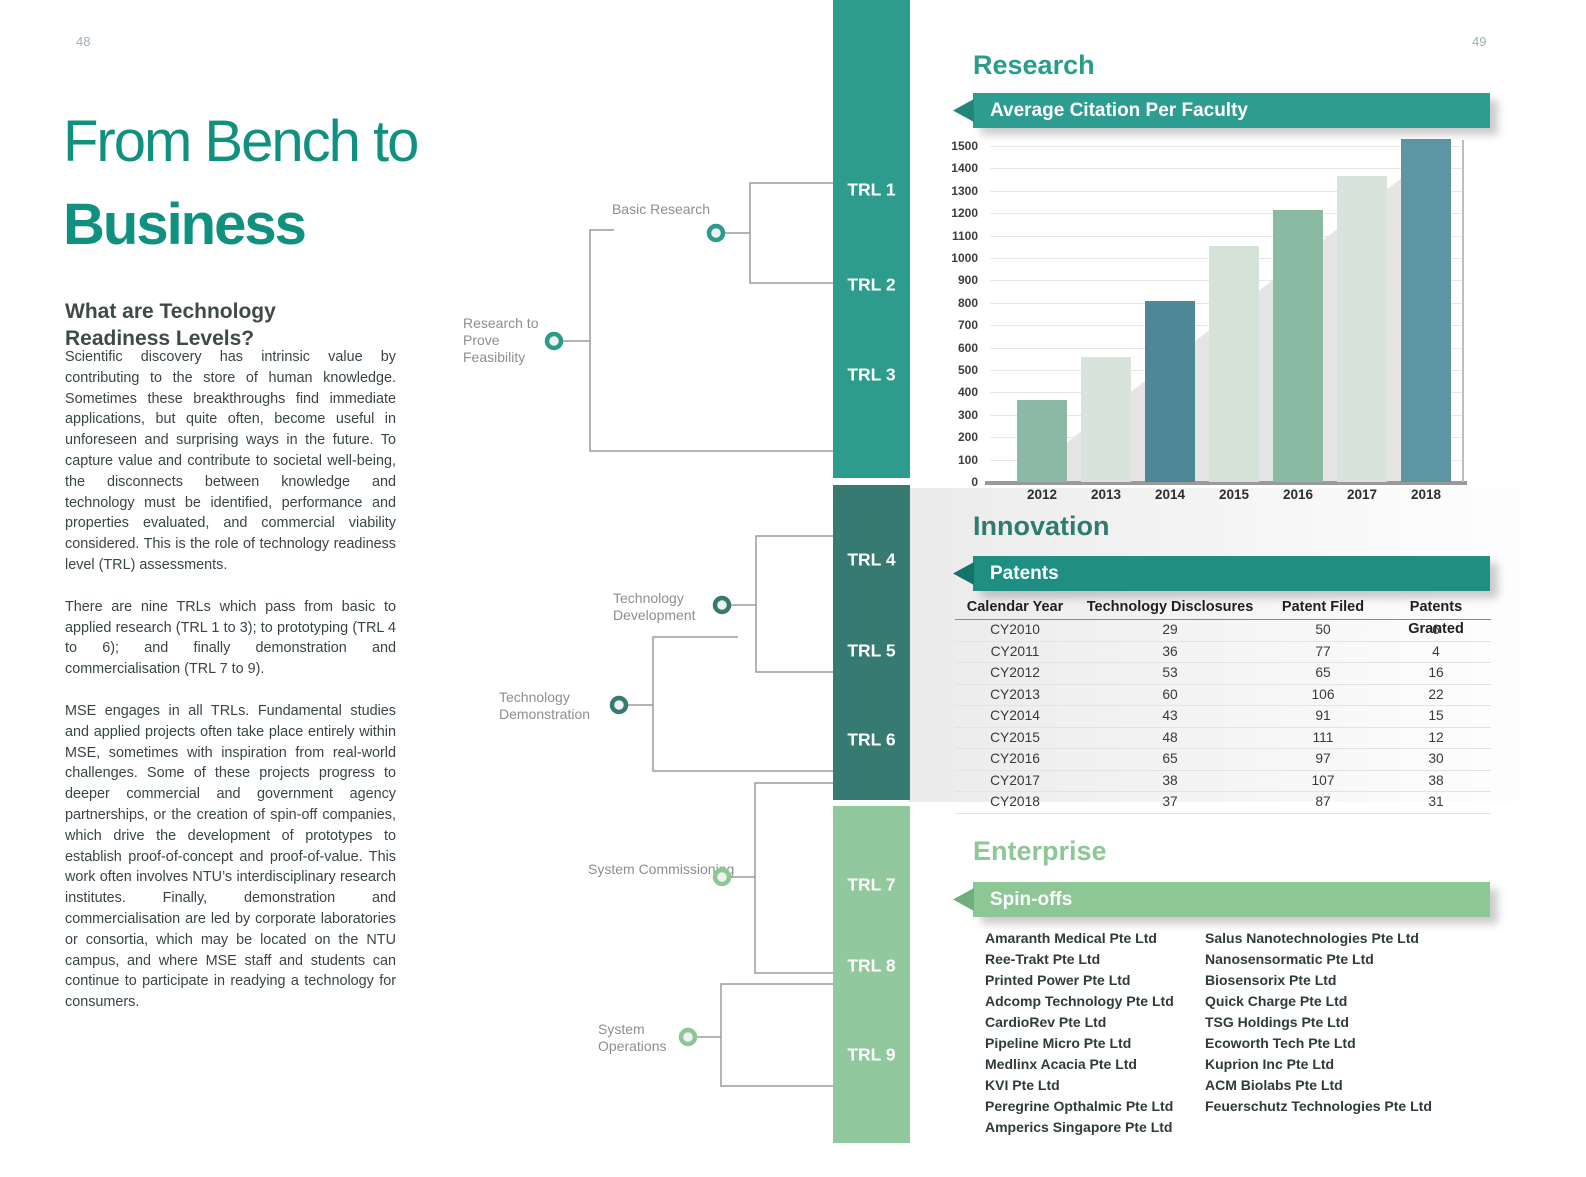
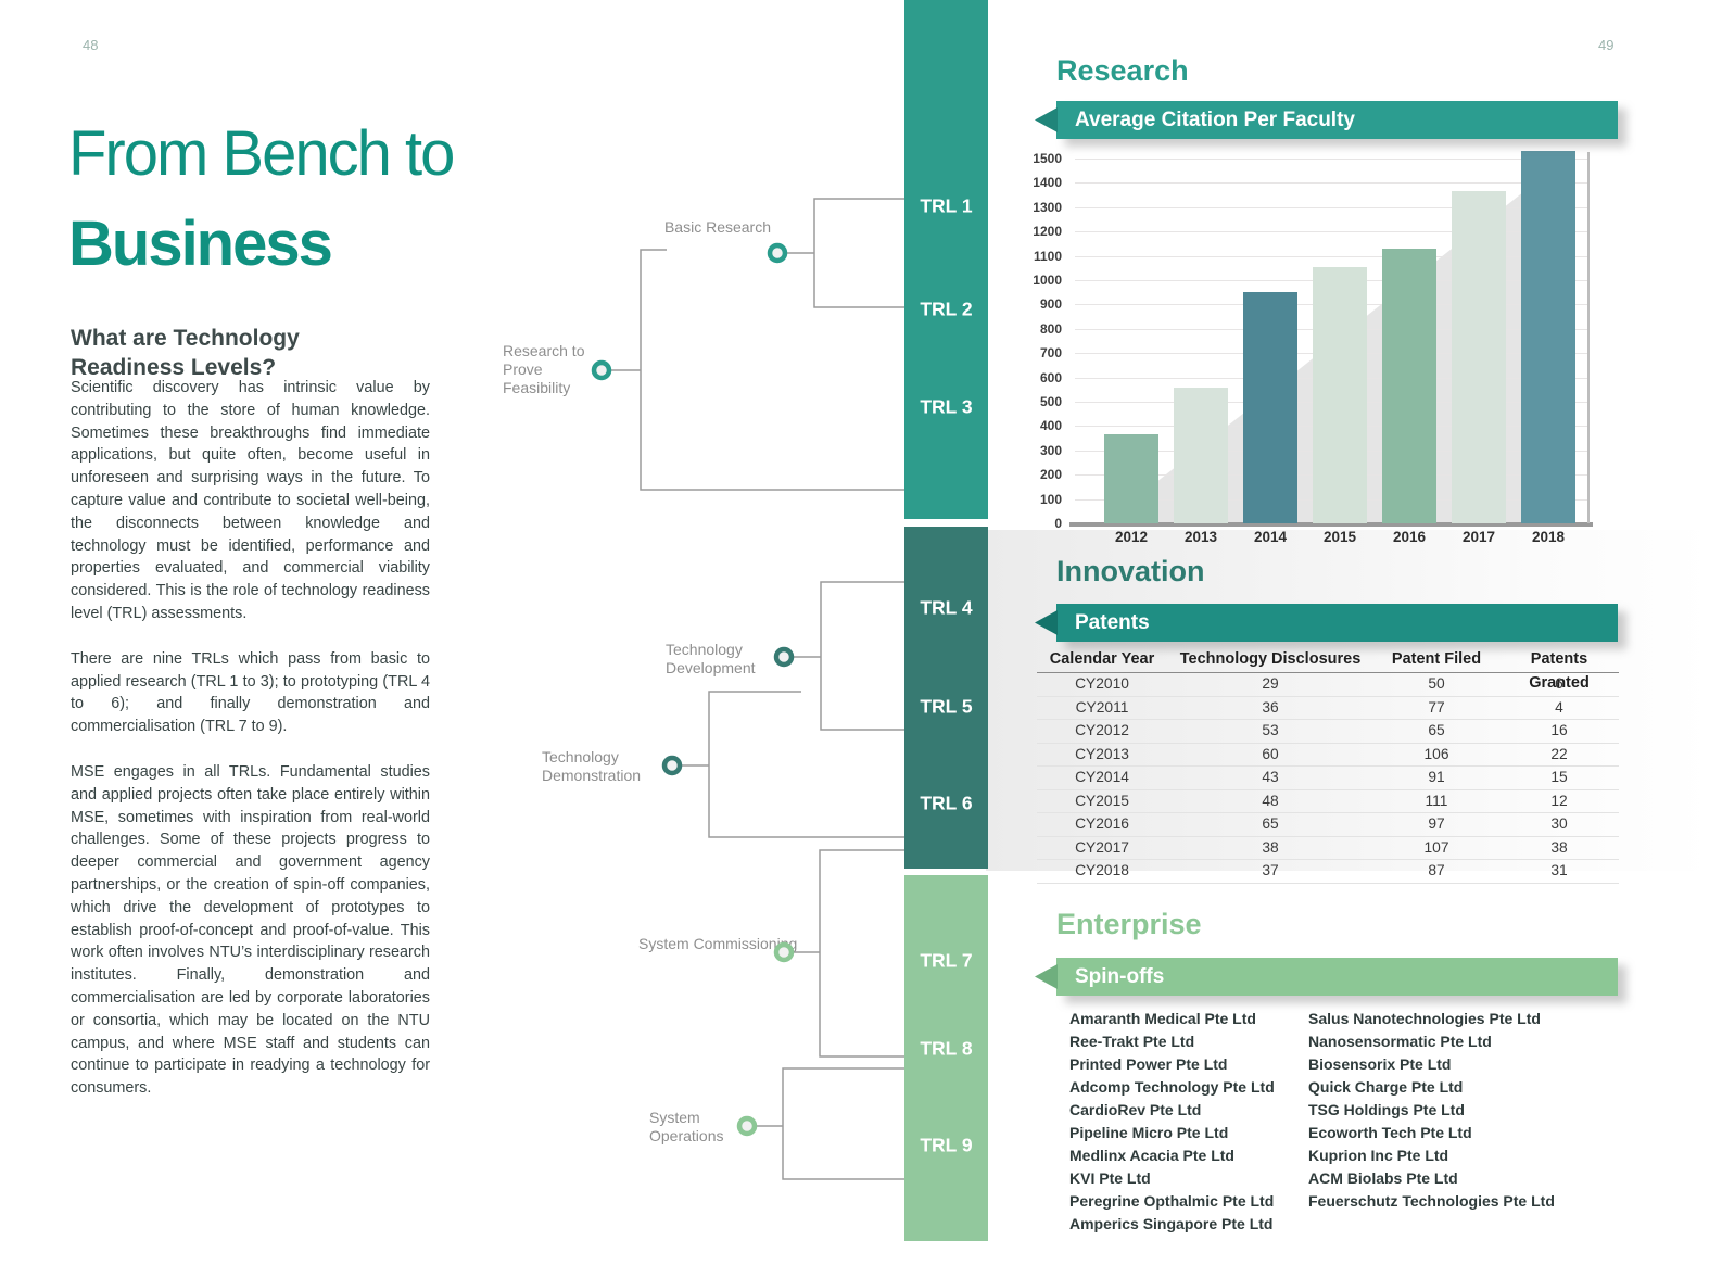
2014: 810 -> 950
2016: 1220 -> 1130
